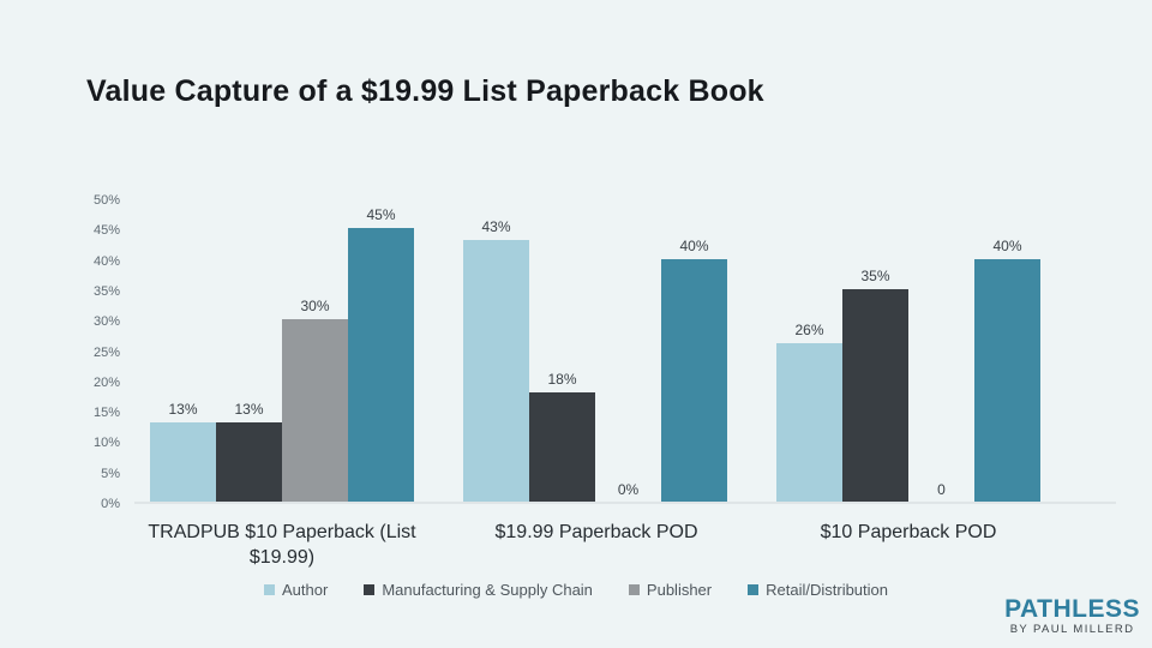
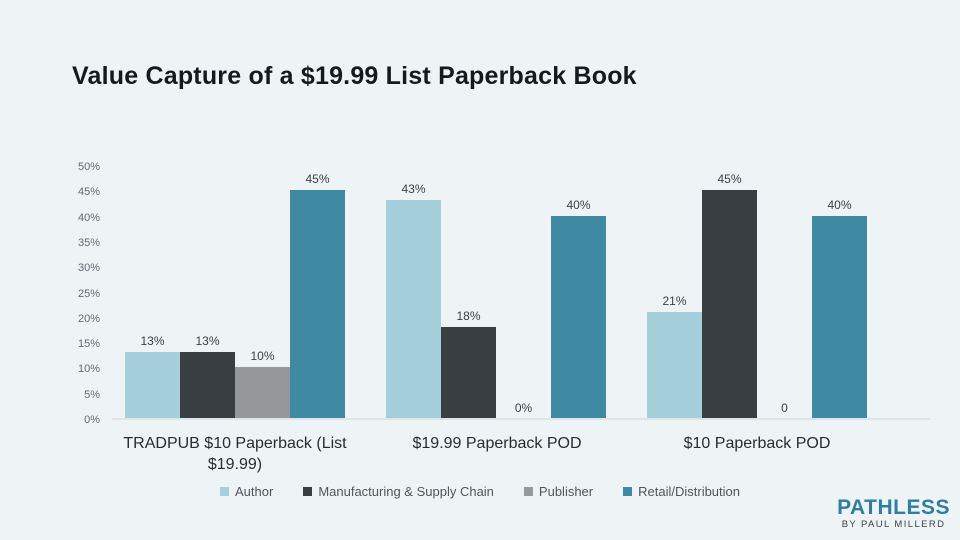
Publisher/TRADPUB $10 Paperback (List $19.99): 30% -> 10%
Author/$10 Paperback POD: 26% -> 21%
Manufacturing & Supply Chain/$10 Paperback POD: 35% -> 45%
